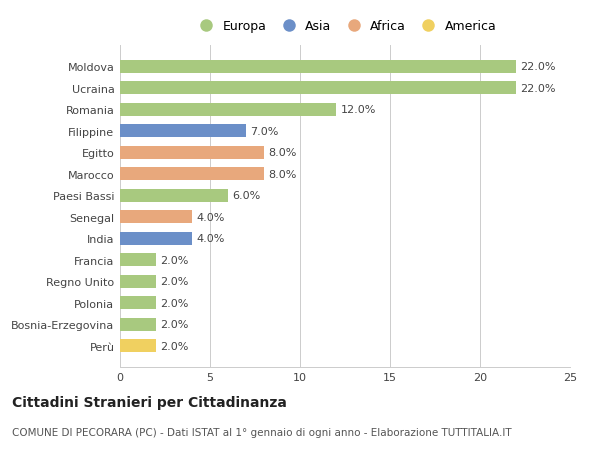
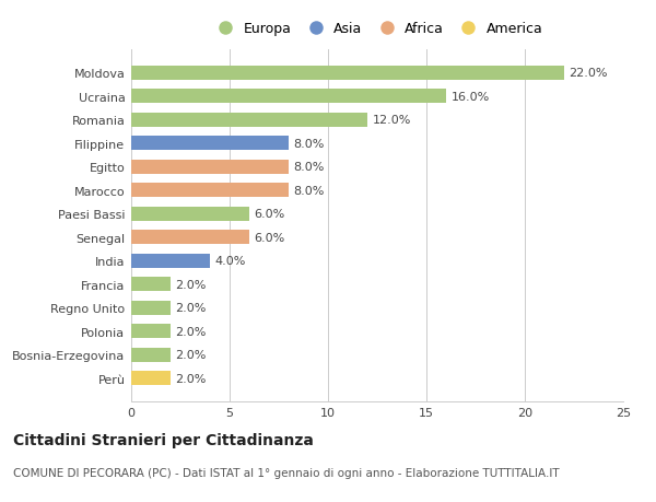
Ucraina: 22.0% -> 16.0%
Filippine: 7.0% -> 8.0%
Senegal: 4.0% -> 6.0%
